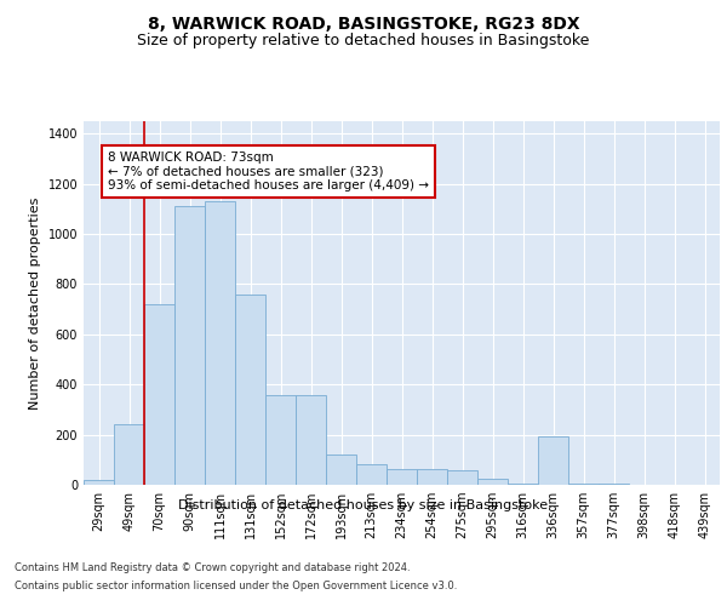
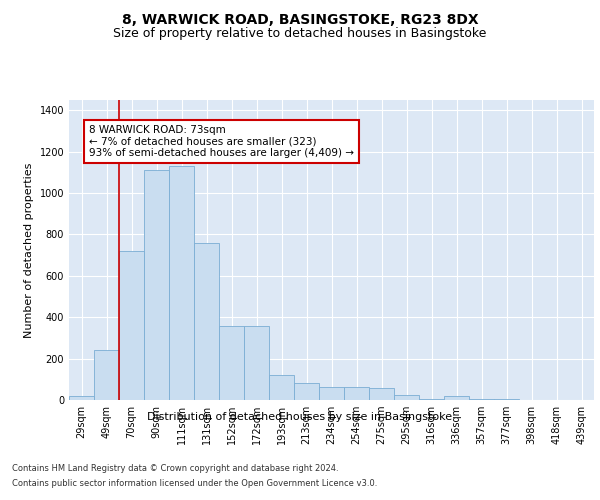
336sqm: 195 -> 20
